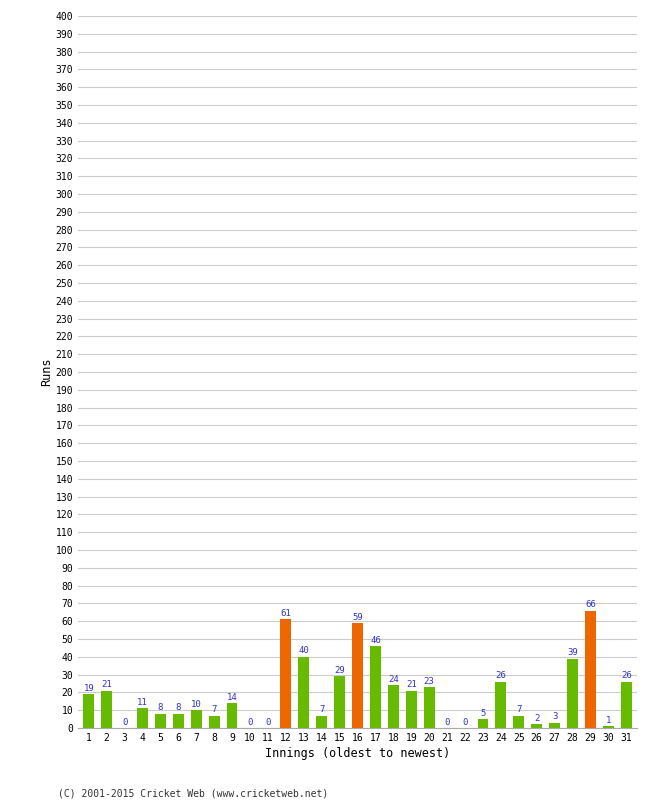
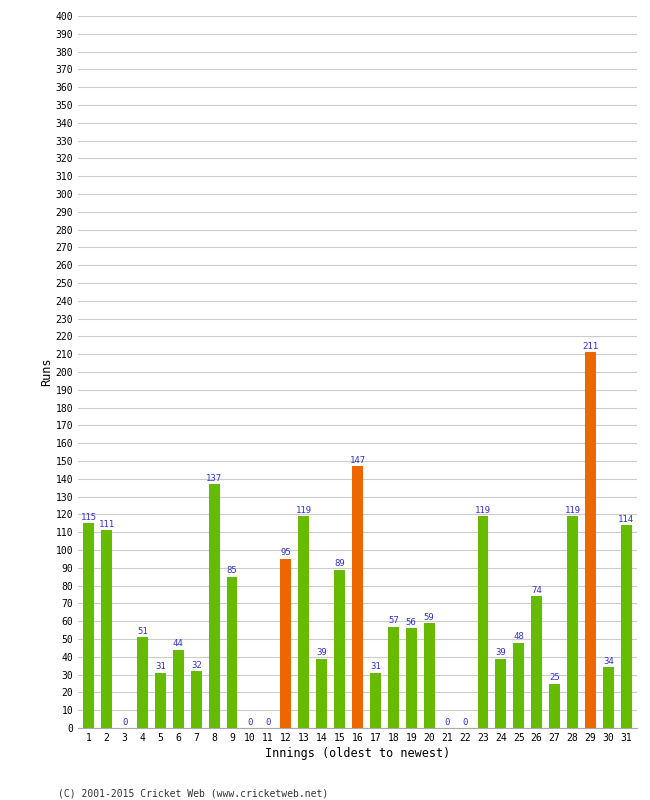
1: 19 -> 115
2: 21 -> 111
4: 11 -> 51
5: 8 -> 31
6: 8 -> 44
7: 10 -> 32
8: 7 -> 137
9: 14 -> 85
12: 61 -> 95
13: 40 -> 119
14: 7 -> 39
15: 29 -> 89
16: 59 -> 147
17: 46 -> 31
18: 24 -> 57
19: 21 -> 56
20: 23 -> 59
23: 5 -> 119
24: 26 -> 39
25: 7 -> 48
26: 2 -> 74
27: 3 -> 25
28: 39 -> 119
29: 66 -> 211
30: 1 -> 34
31: 26 -> 114
